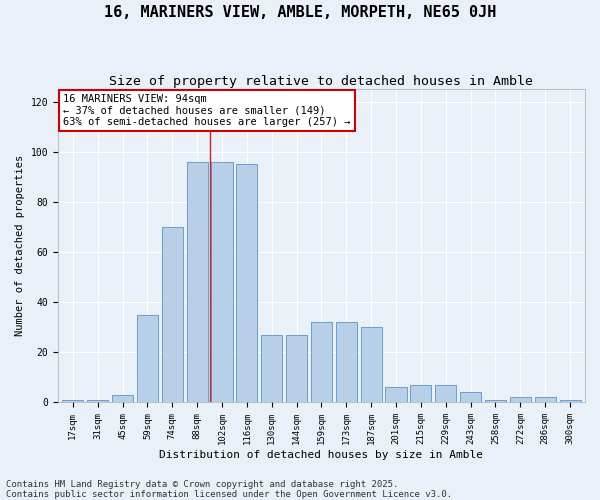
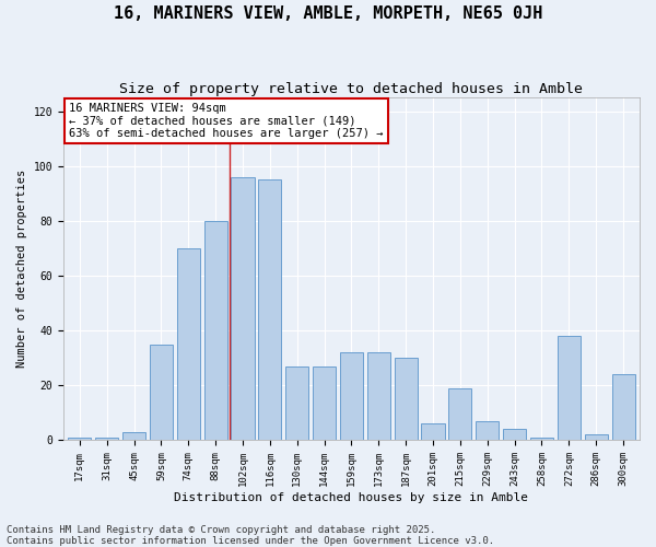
88sqm: 96 -> 80
215sqm: 7 -> 19
272sqm: 2 -> 38
300sqm: 1 -> 24
